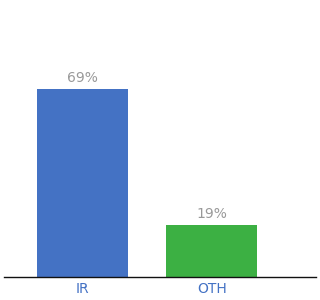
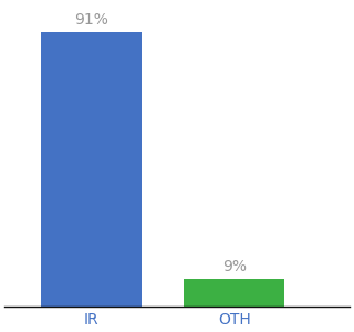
IR: 69% -> 91%
OTH: 19% -> 9%
